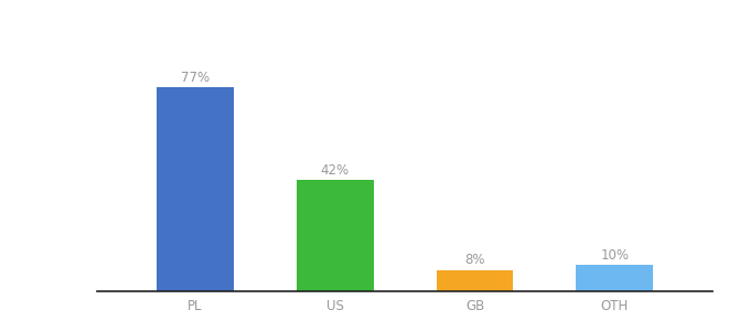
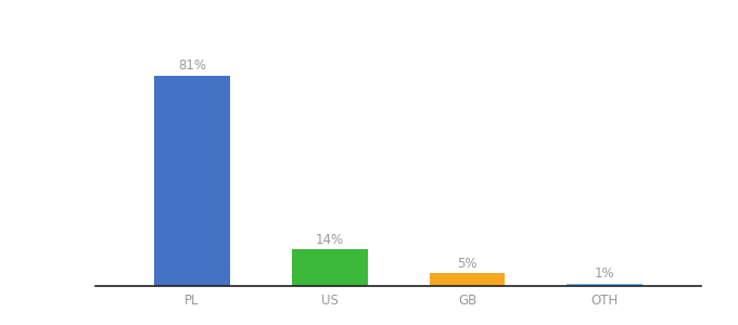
PL: 77% -> 81%
US: 42% -> 14%
GB: 8% -> 5%
OTH: 10% -> 1%
